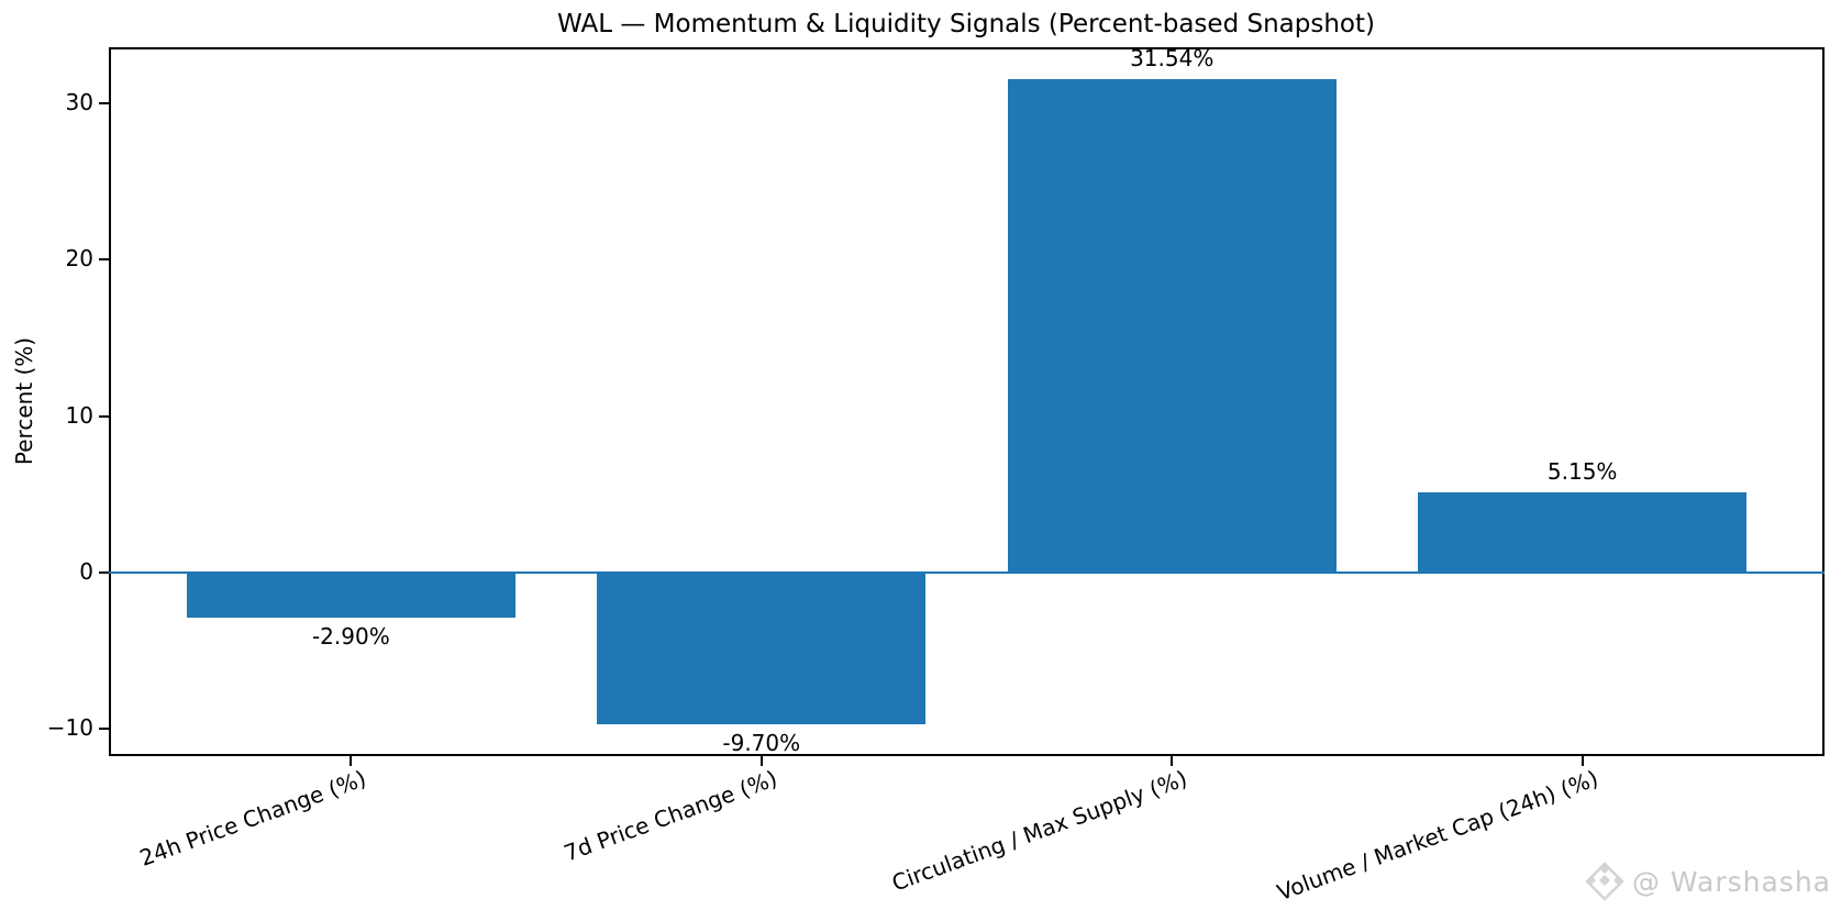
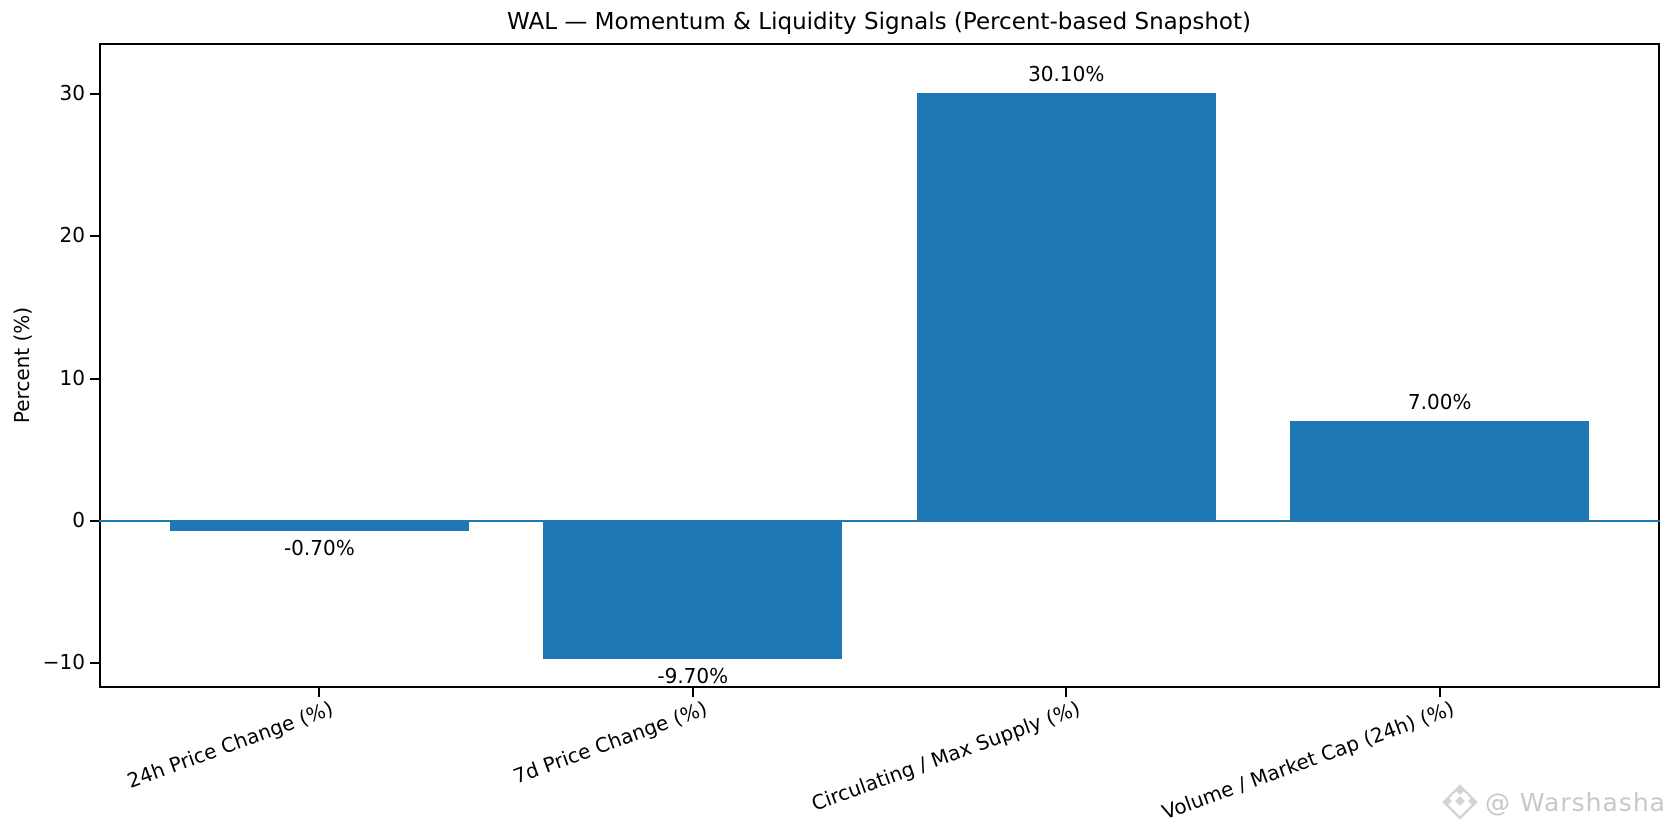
24h Price Change (%): -2.90% -> -0.70%
Circulating / Max Supply (%): 31.54% -> 30.10%
Volume / Market Cap (24h) (%): 5.15% -> 7.00%
